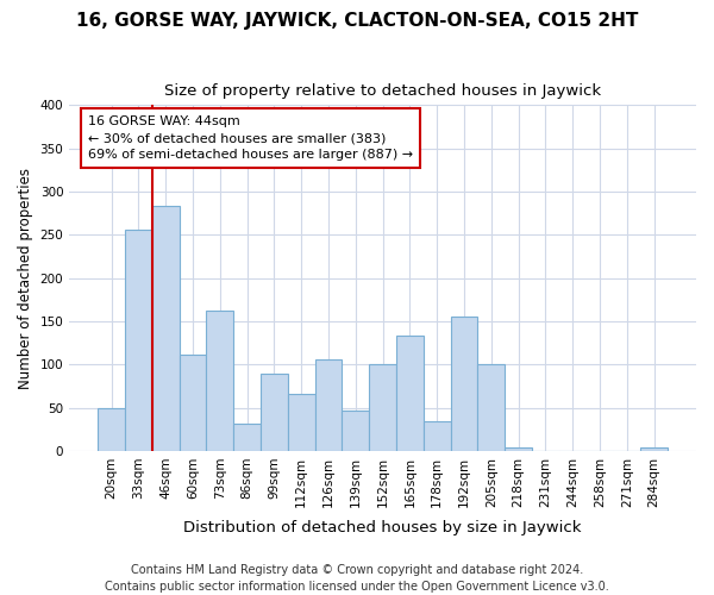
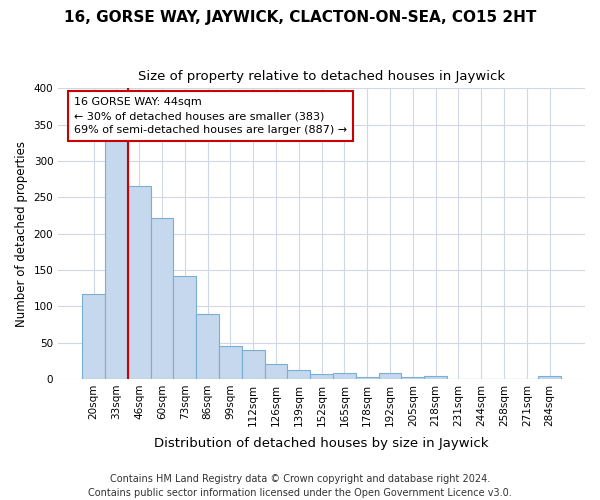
20sqm: 50 -> 117
33sqm: 256 -> 330
46sqm: 284 -> 265
60sqm: 112 -> 221
73sqm: 162 -> 142
86sqm: 32 -> 90
99sqm: 90 -> 45
112sqm: 66 -> 40
126sqm: 106 -> 20
139sqm: 46 -> 12
152sqm: 100 -> 7
165sqm: 134 -> 8
178sqm: 34 -> 2
192sqm: 156 -> 8
205sqm: 100 -> 2
